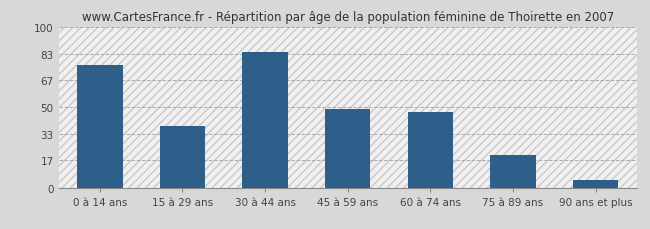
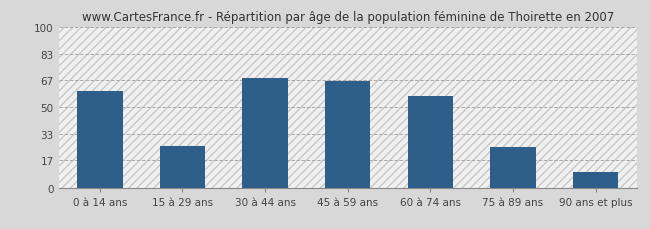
0 à 14 ans: 76 -> 60
15 à 29 ans: 38 -> 26
30 à 44 ans: 84 -> 68
45 à 59 ans: 49 -> 66
60 à 74 ans: 47 -> 57
75 à 89 ans: 20 -> 25
90 ans et plus: 5 -> 10
